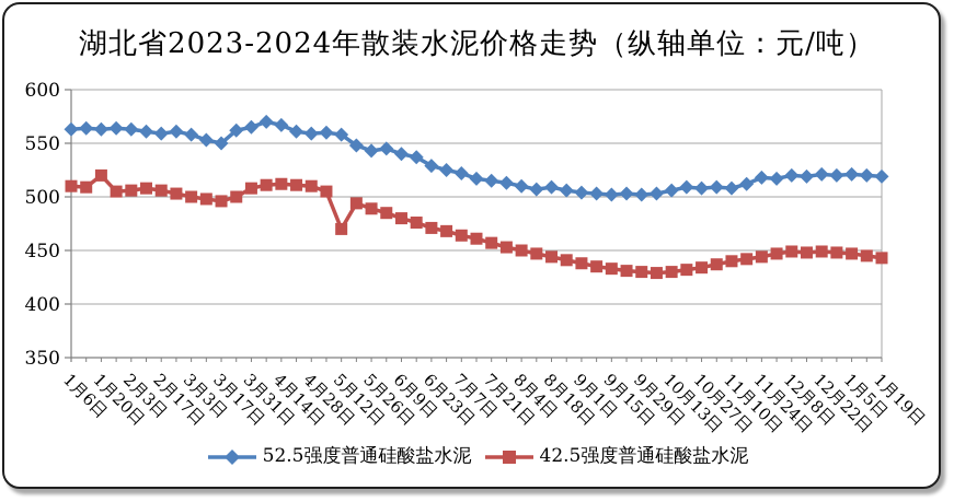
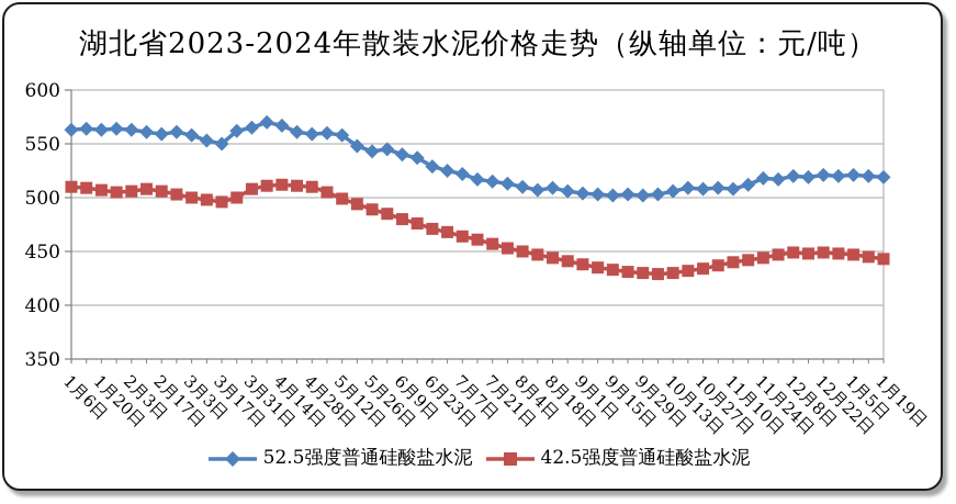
42.5强度普通硅酸盐水泥/1月20日: 520 -> 510
42.5强度普通硅酸盐水泥/5月12日: 470 -> 500
